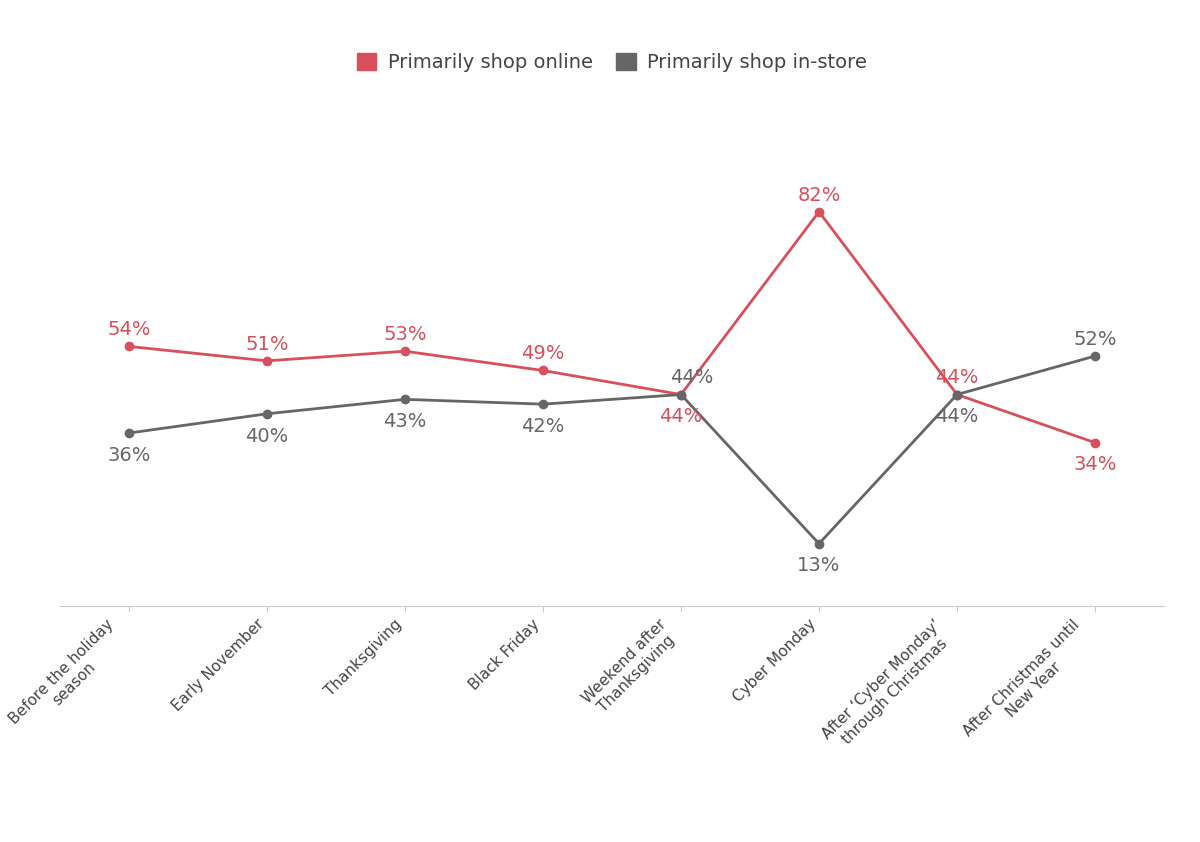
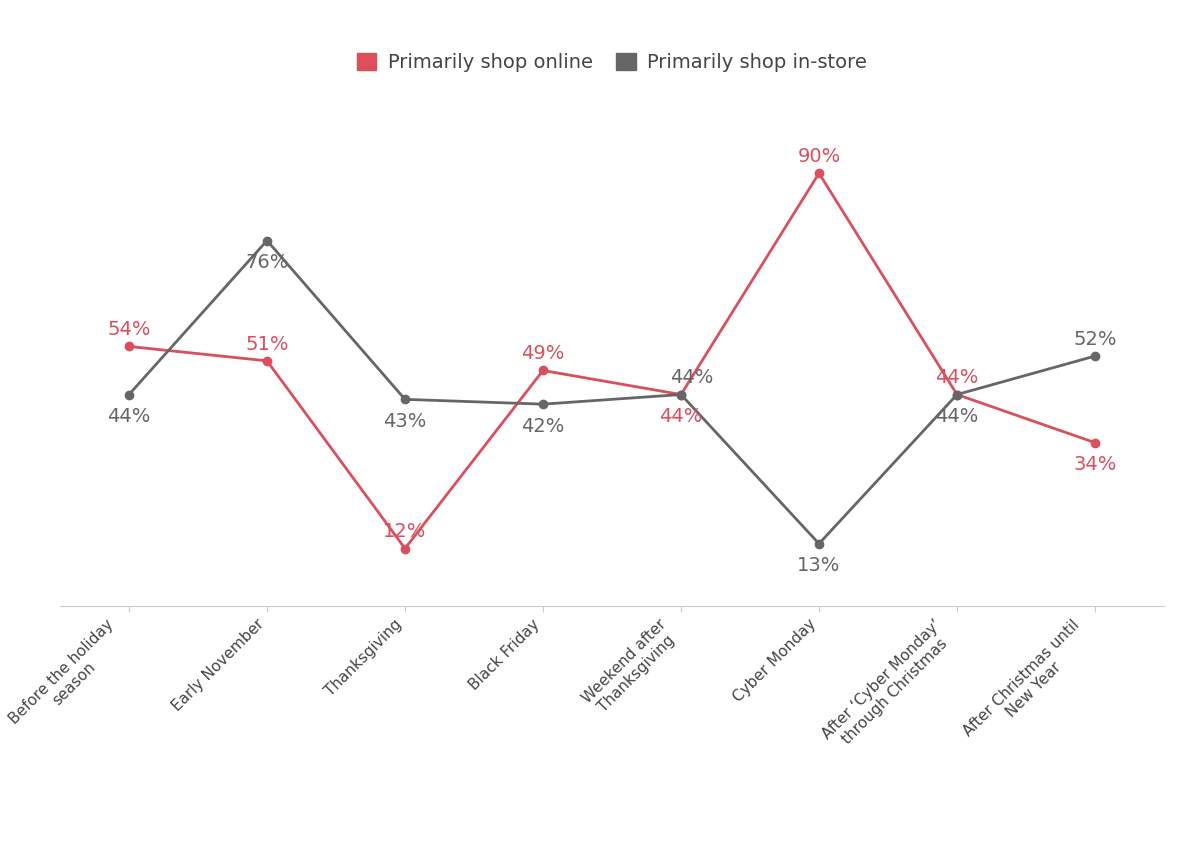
Primarily shop in-store/Before the holiday season: 36% -> 44%
Primarily shop in-store/Early November: 40% -> 76%
Primarily shop online/Thanksgiving: 53% -> 12%
Primarily shop online/Cyber Monday: 82% -> 90%
